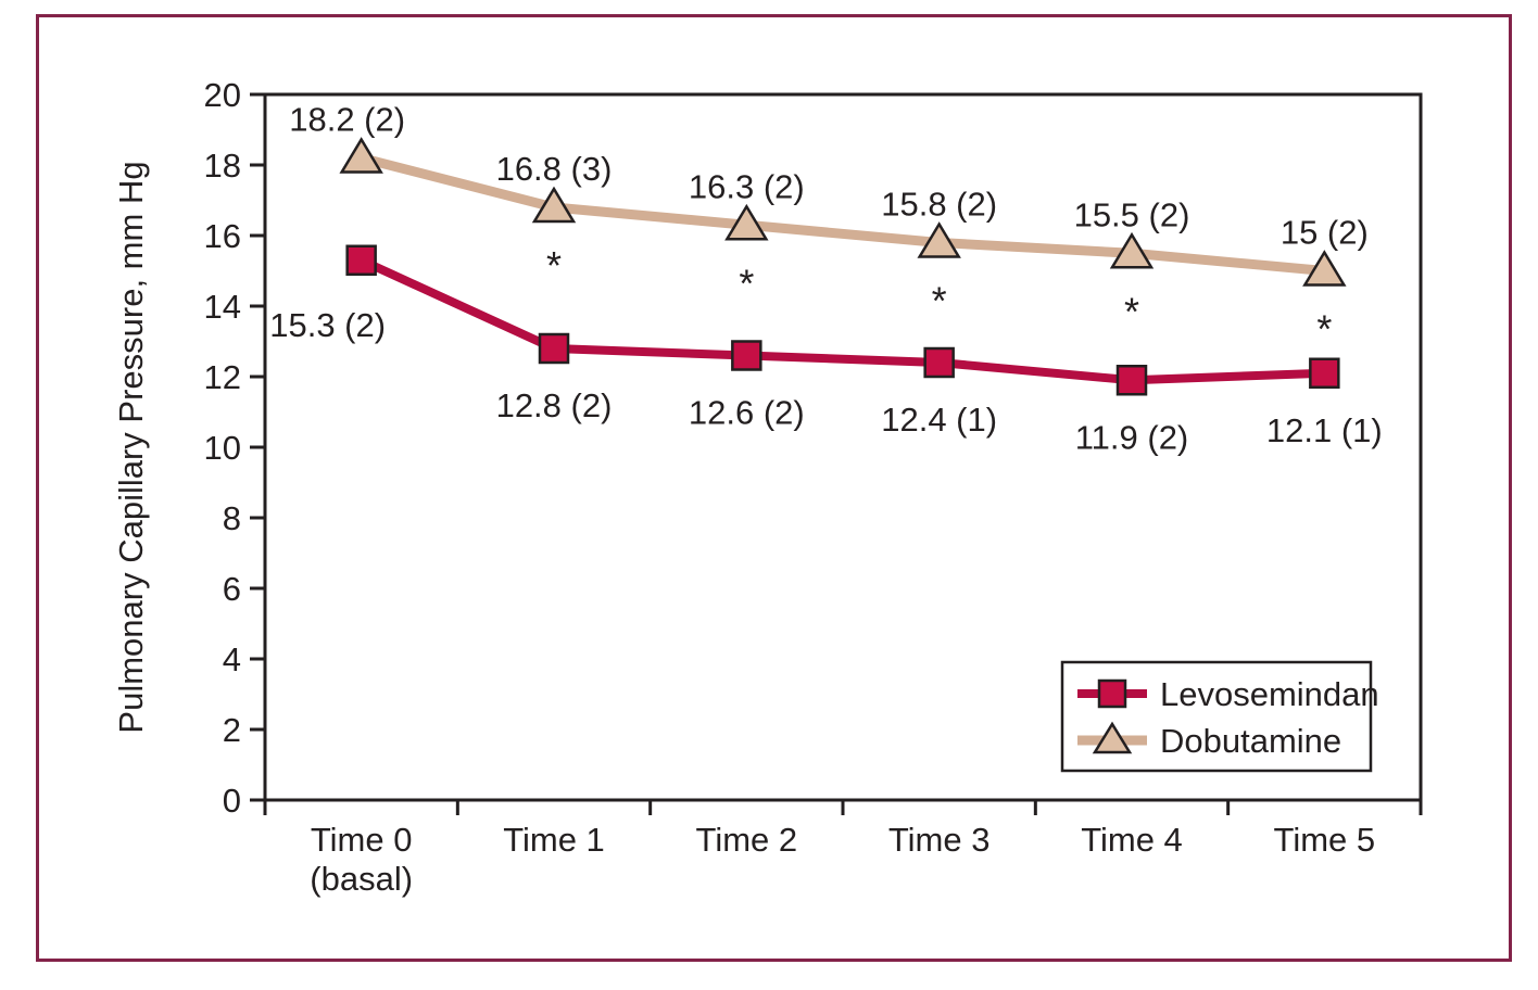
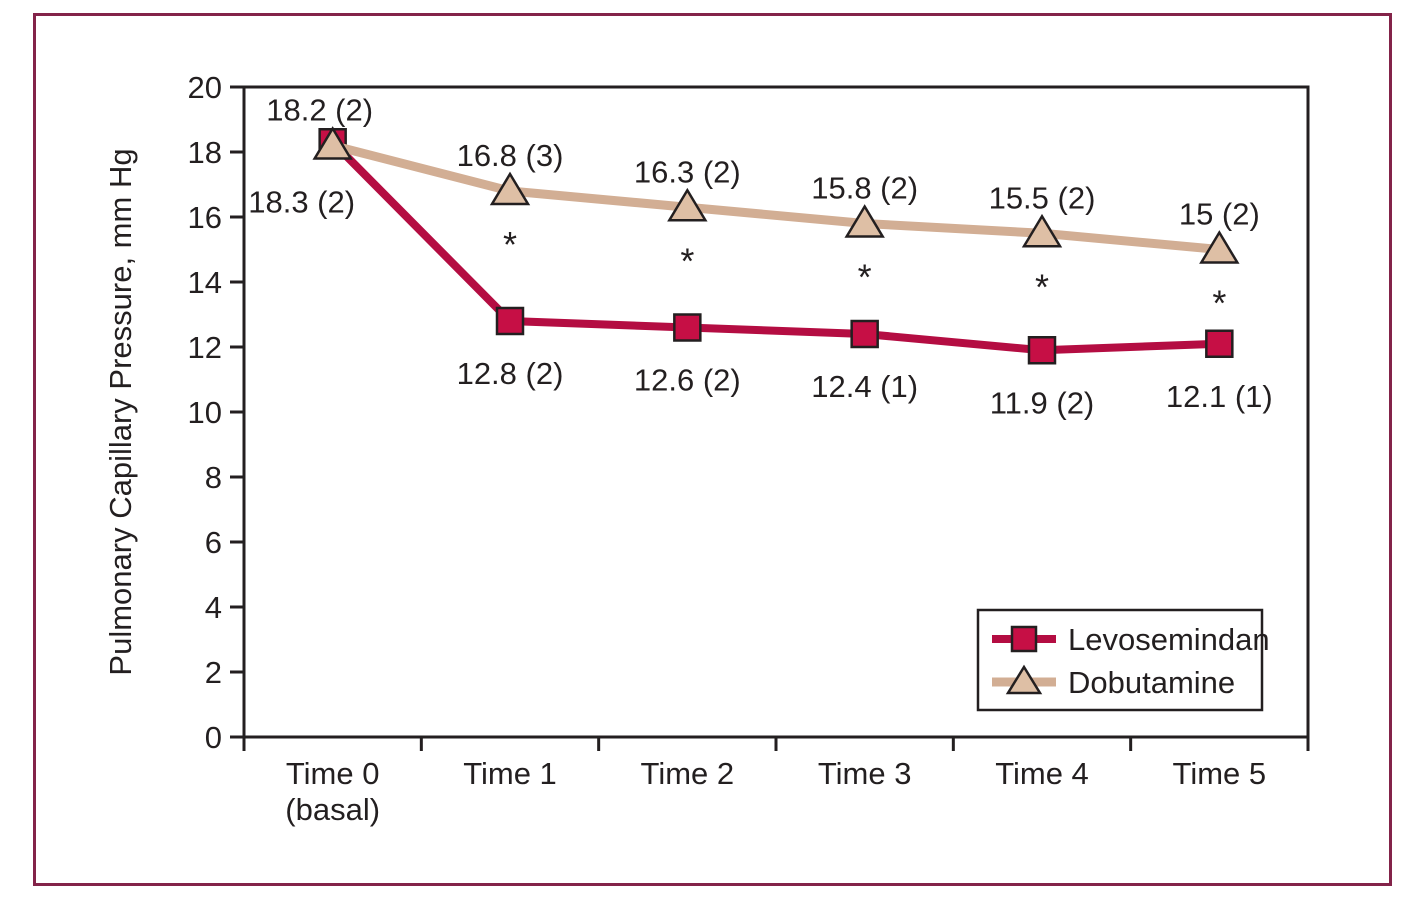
Levosemindan/Time 0 (basal): 15.3 -> 18.3
